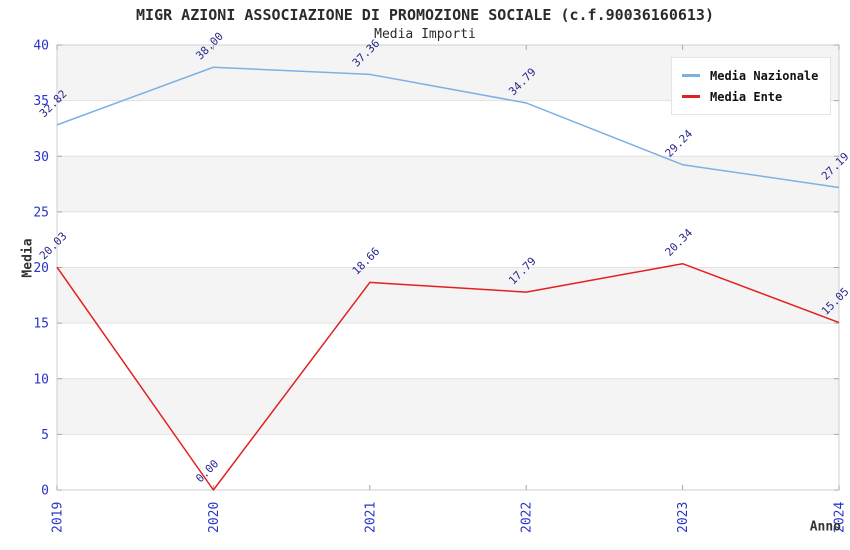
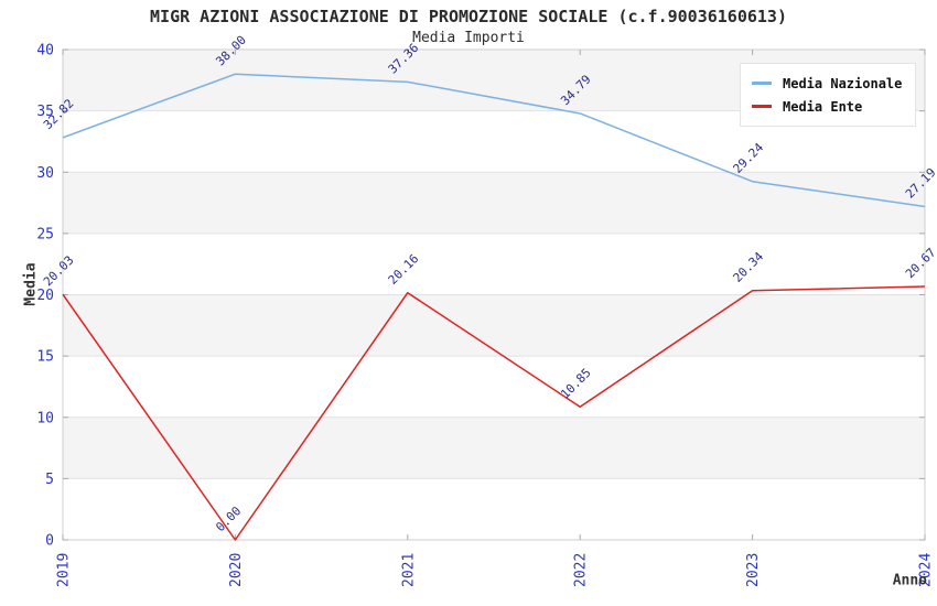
Media Ente/2021: 18.66 -> 20.16
Media Ente/2022: 17.79 -> 10.85
Media Ente/2024: 15.05 -> 20.67
